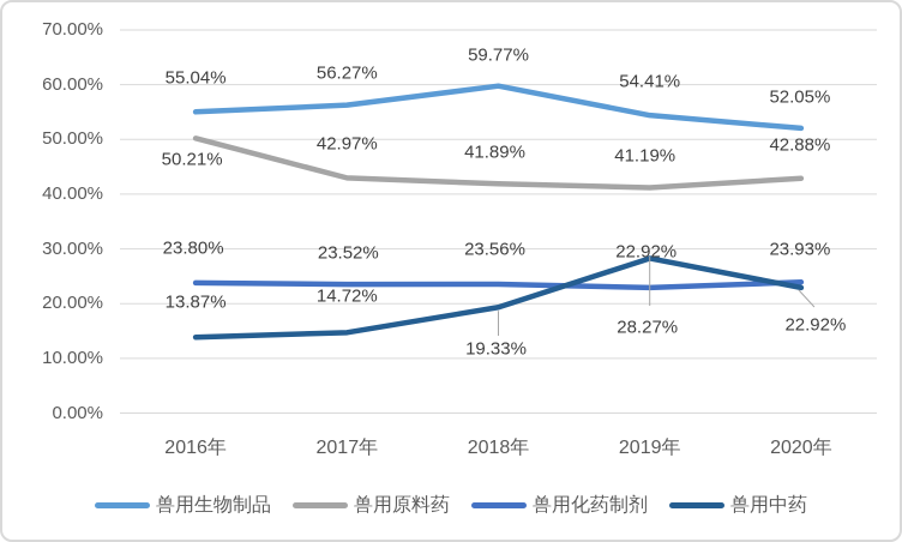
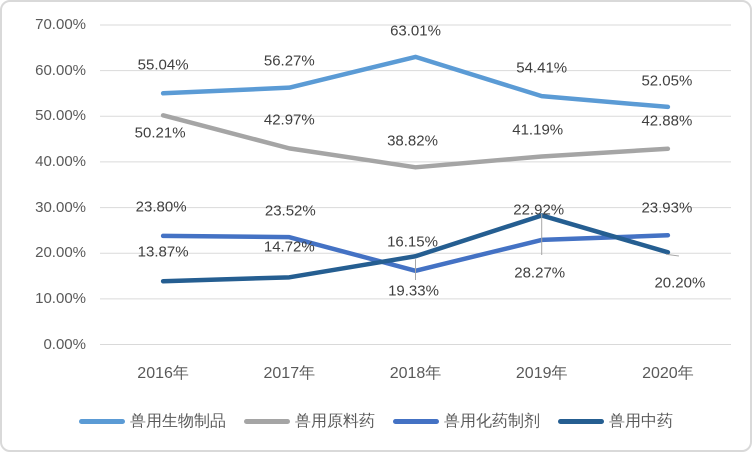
兽用生物制品/2018年: 59.77% -> 63.01%
兽用原料药/2018年: 41.89% -> 38.82%
兽用化药制剂/2018年: 23.56% -> 16.15%
兽用中药/2020年: 22.92% -> 20.20%
